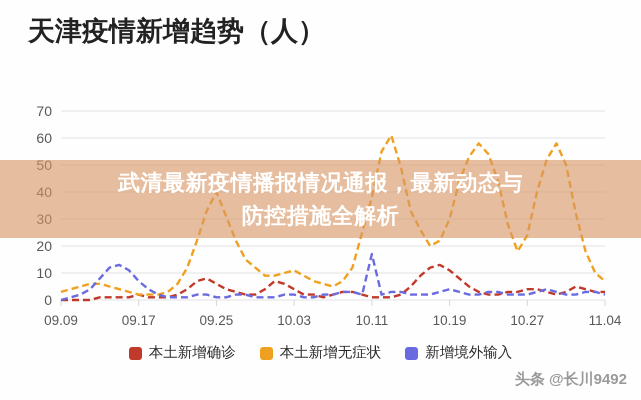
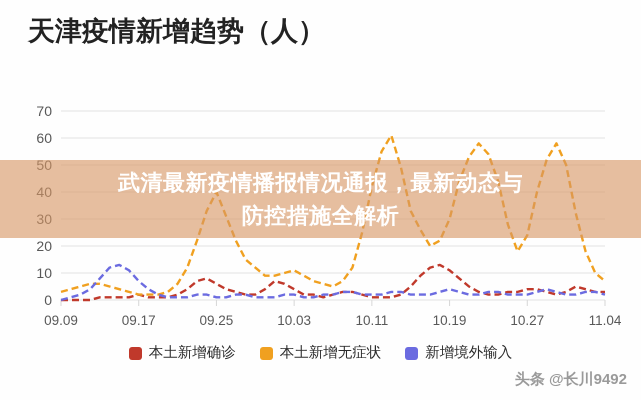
本土新增无症状/10.11: 38 -> 42
新增境外输入/10.11: 17 -> 2
